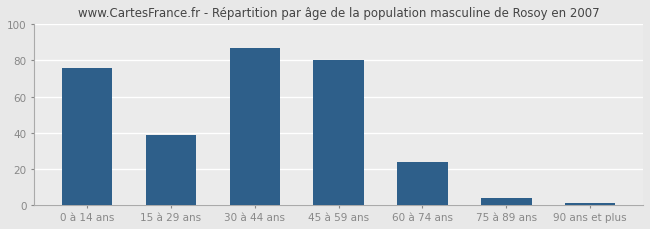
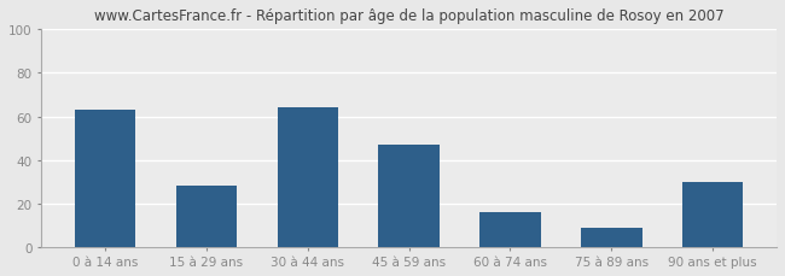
0 à 14 ans: 76 -> 63
15 à 29 ans: 39 -> 28
30 à 44 ans: 87 -> 64
45 à 59 ans: 80 -> 47
60 à 74 ans: 24 -> 16
75 à 89 ans: 4 -> 9
90 ans et plus: 1 -> 30
